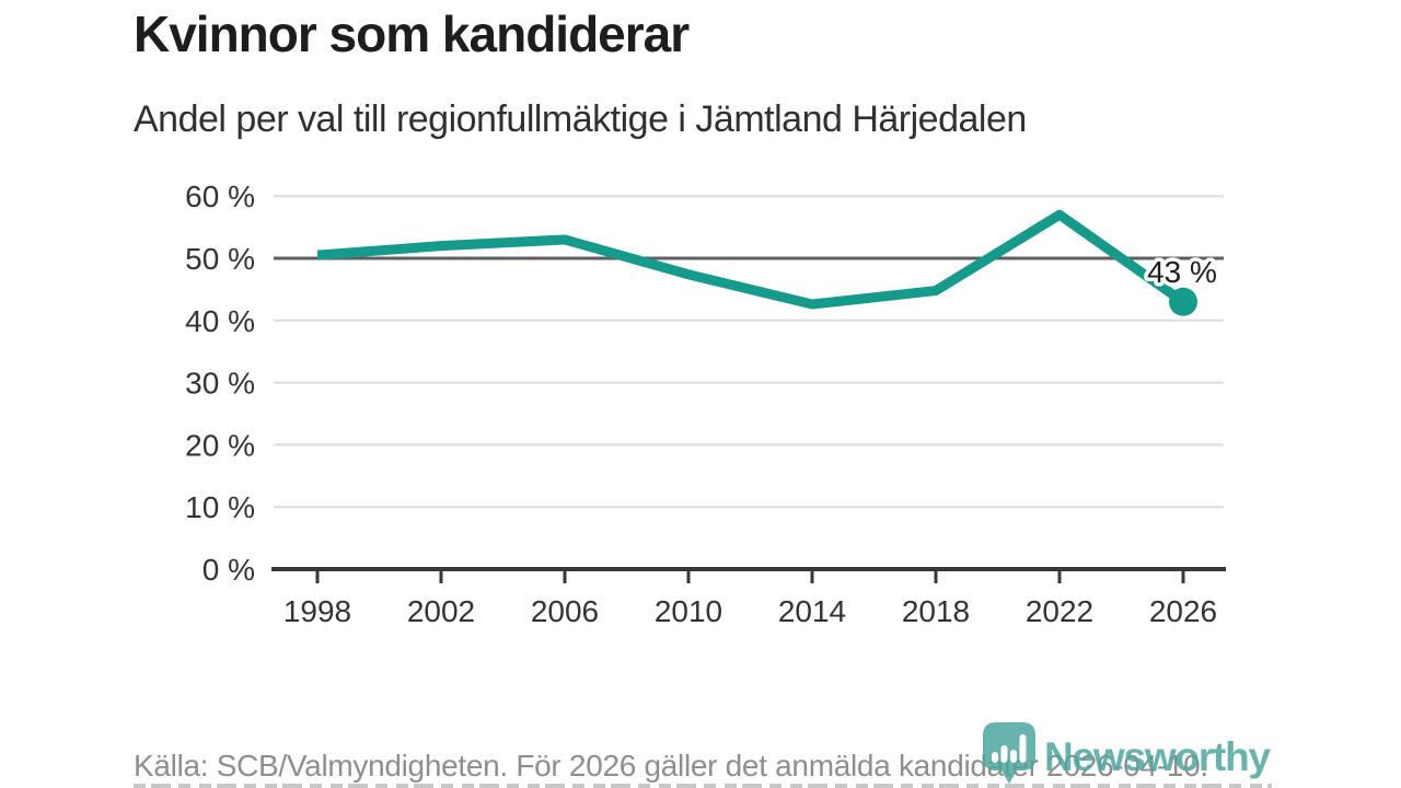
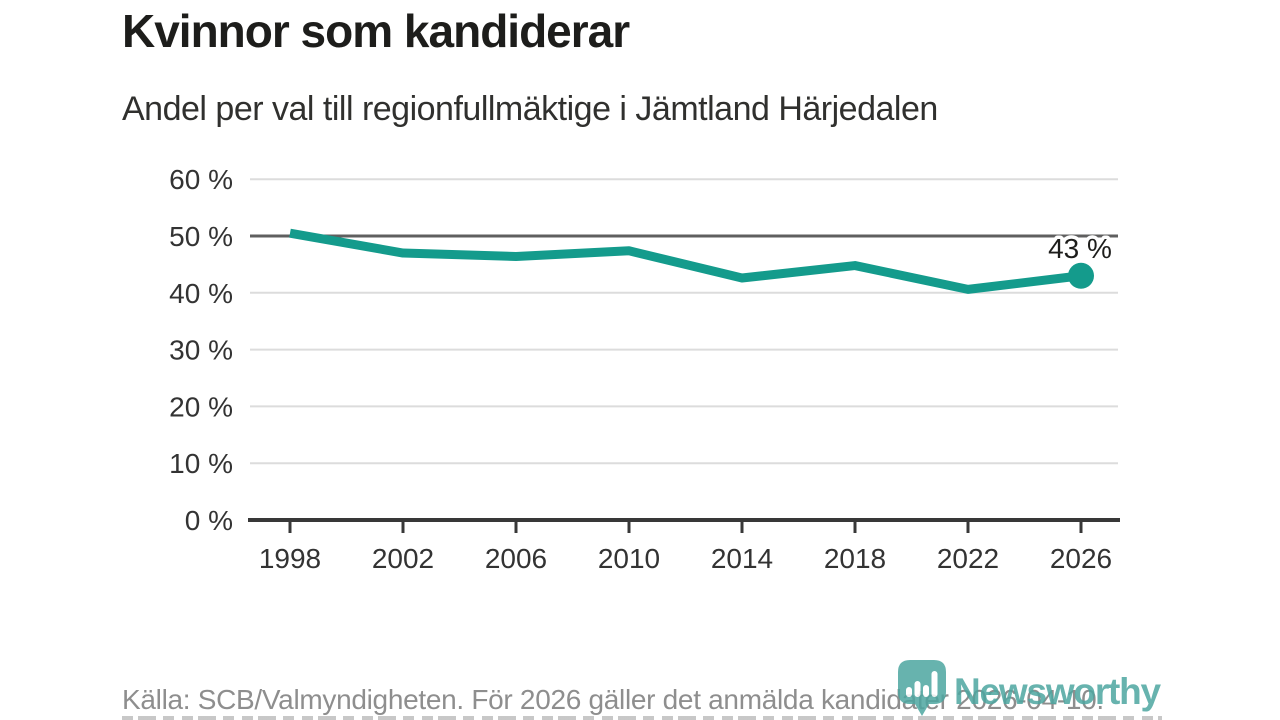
2002: 52% -> 47%
2006: 53% -> 46%
2022: 57% -> 41%
